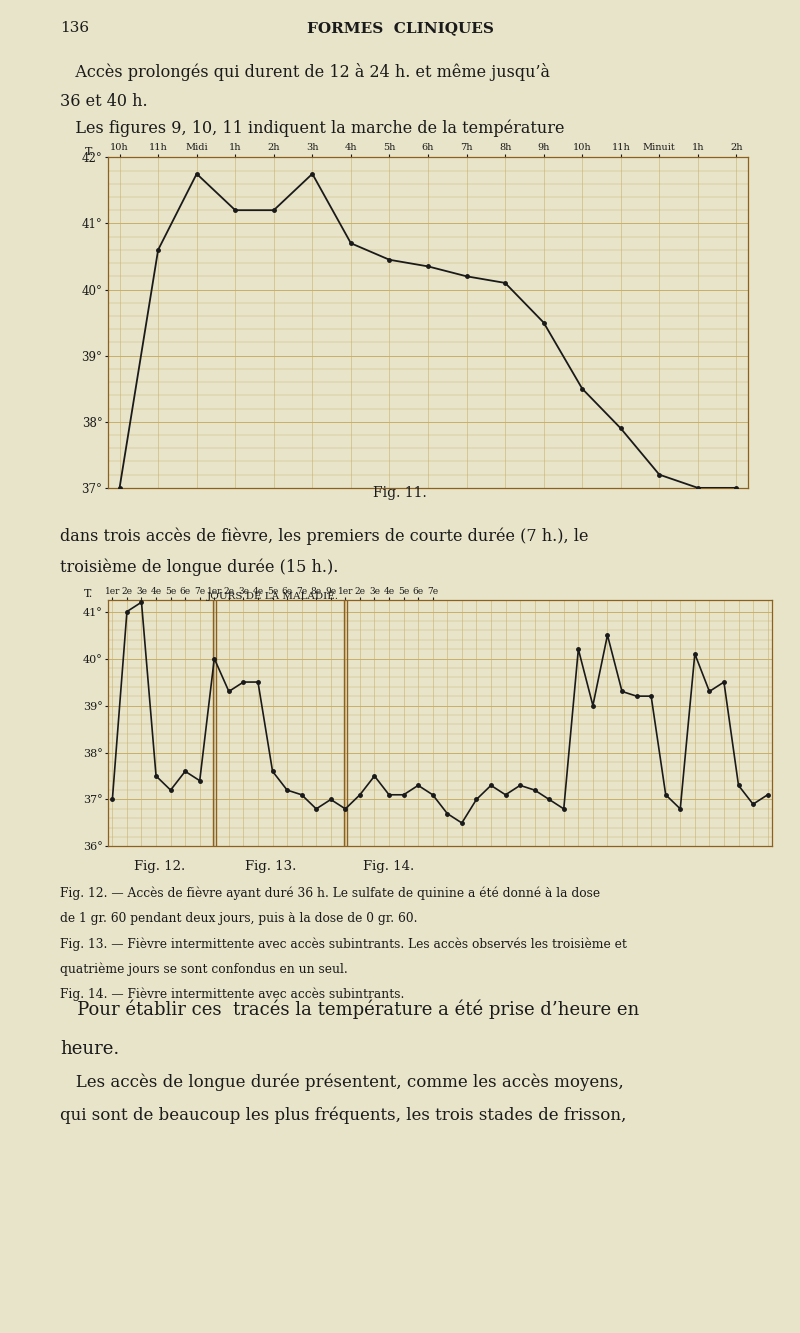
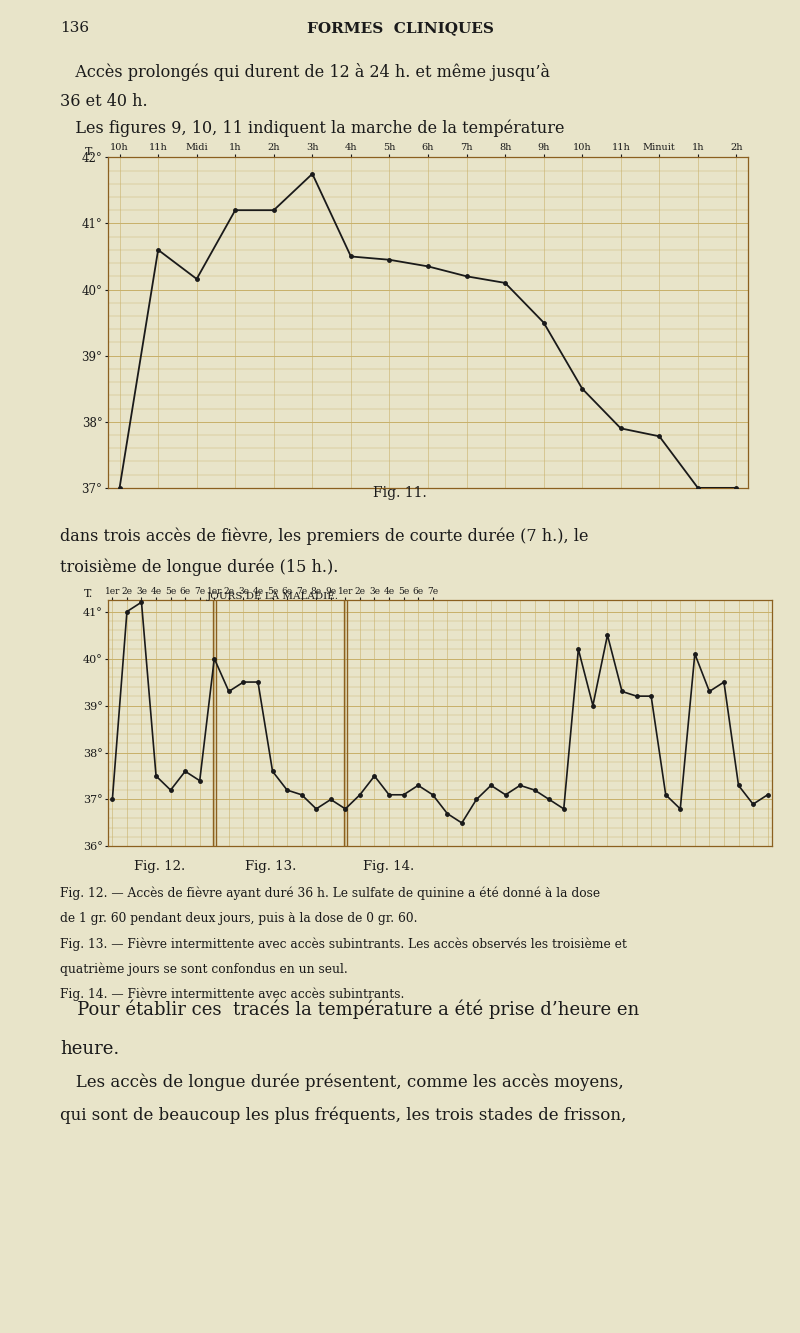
Midi: 41.75° -> 40.16°
4h: 40.70° -> 40.50°
Minuit: 37.20° -> 37.78°
